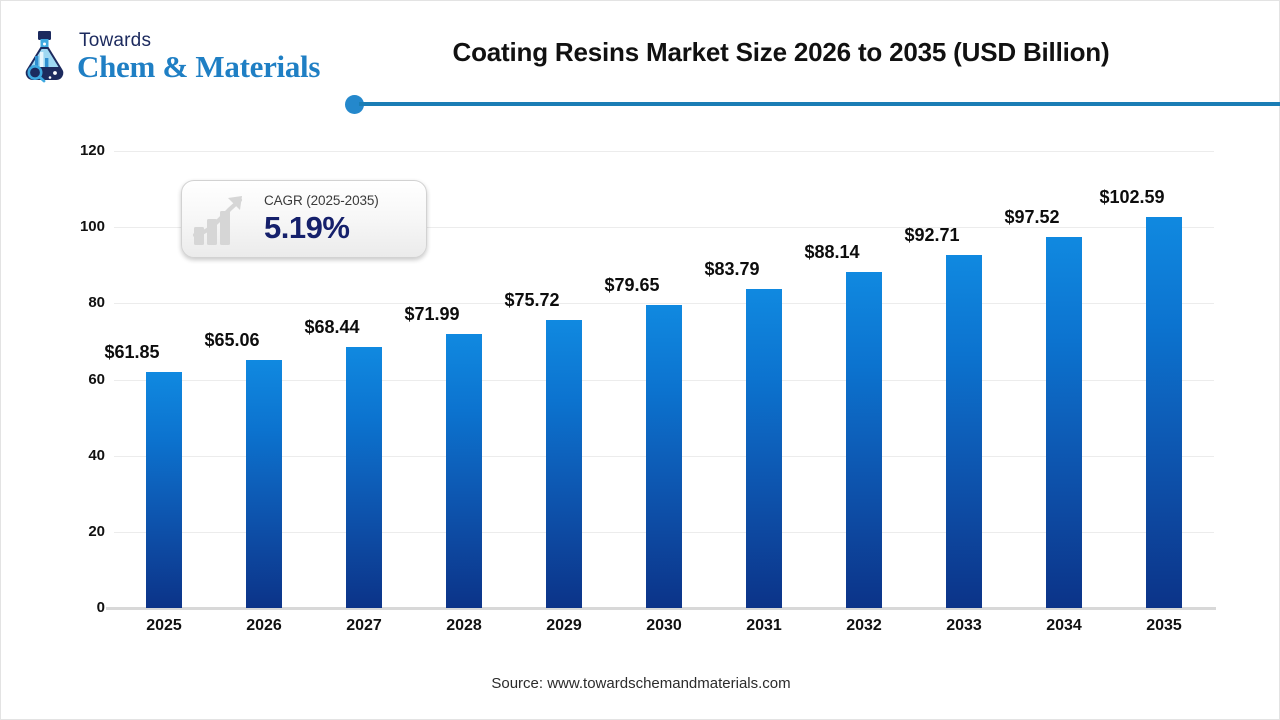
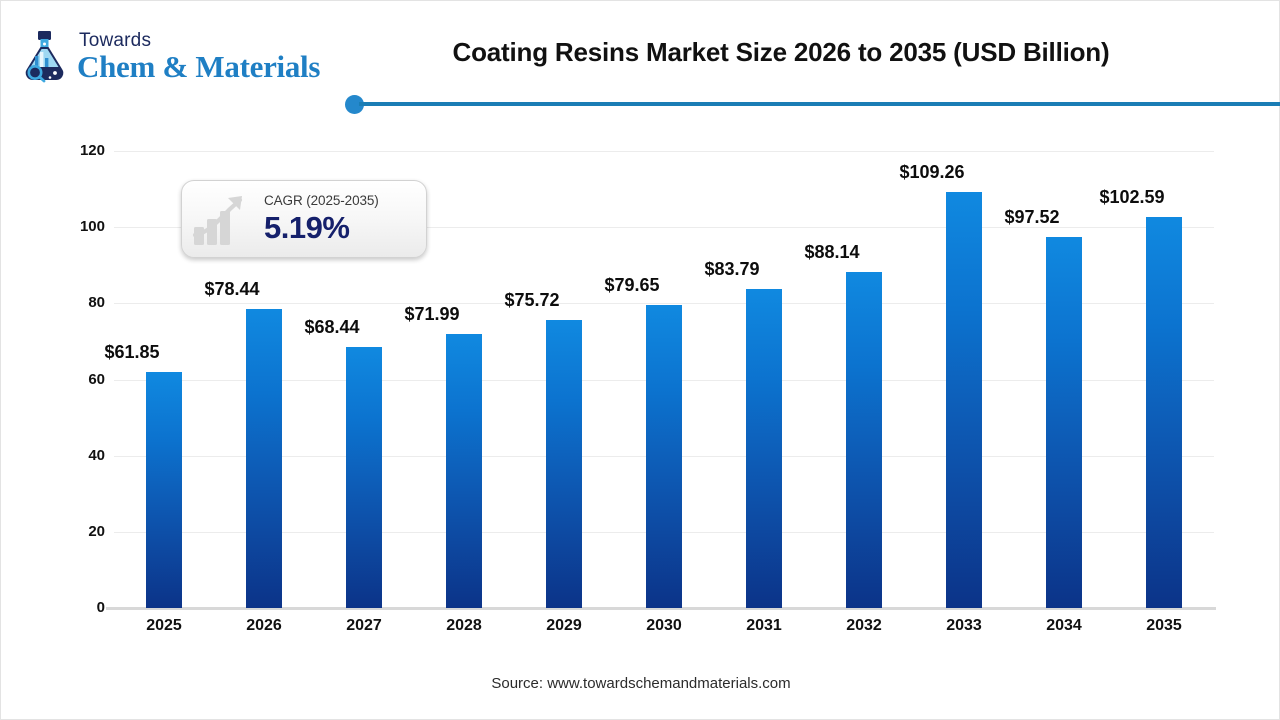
2026: $65.06 -> $78.44
2033: $92.71 -> $109.26
